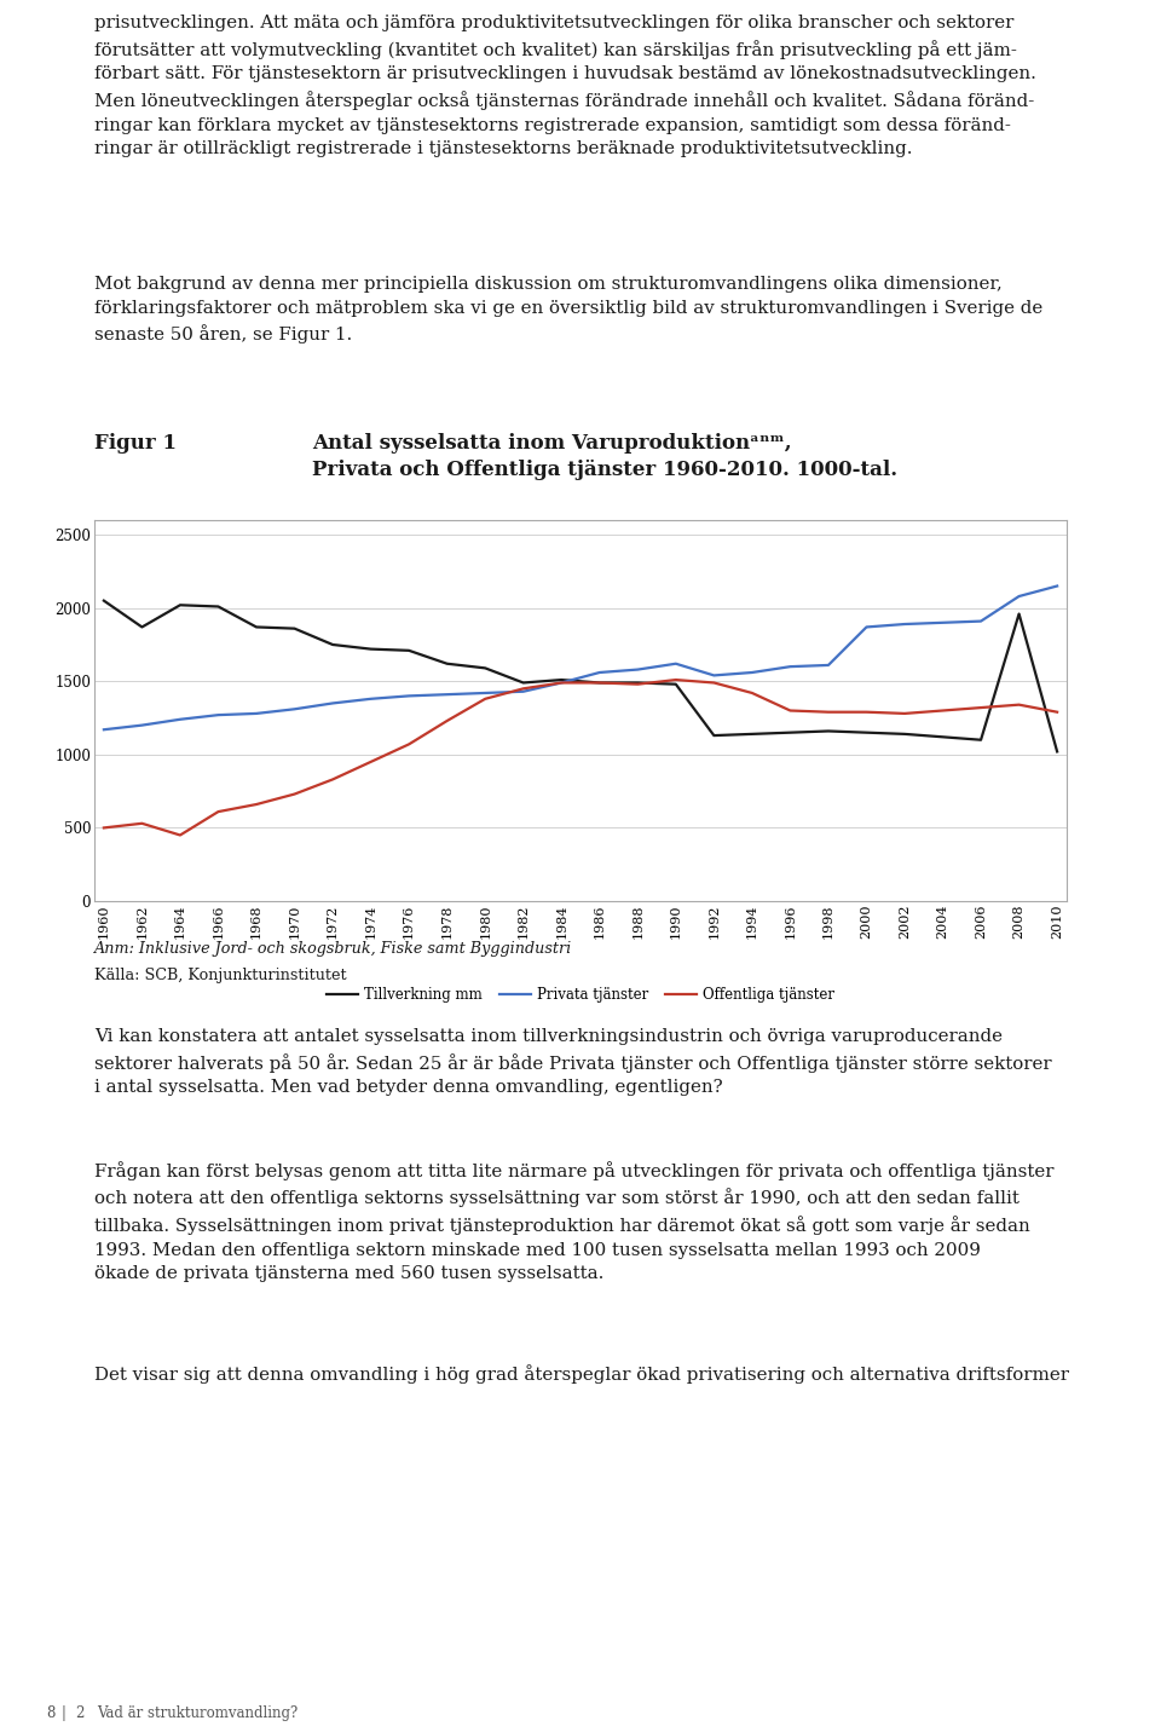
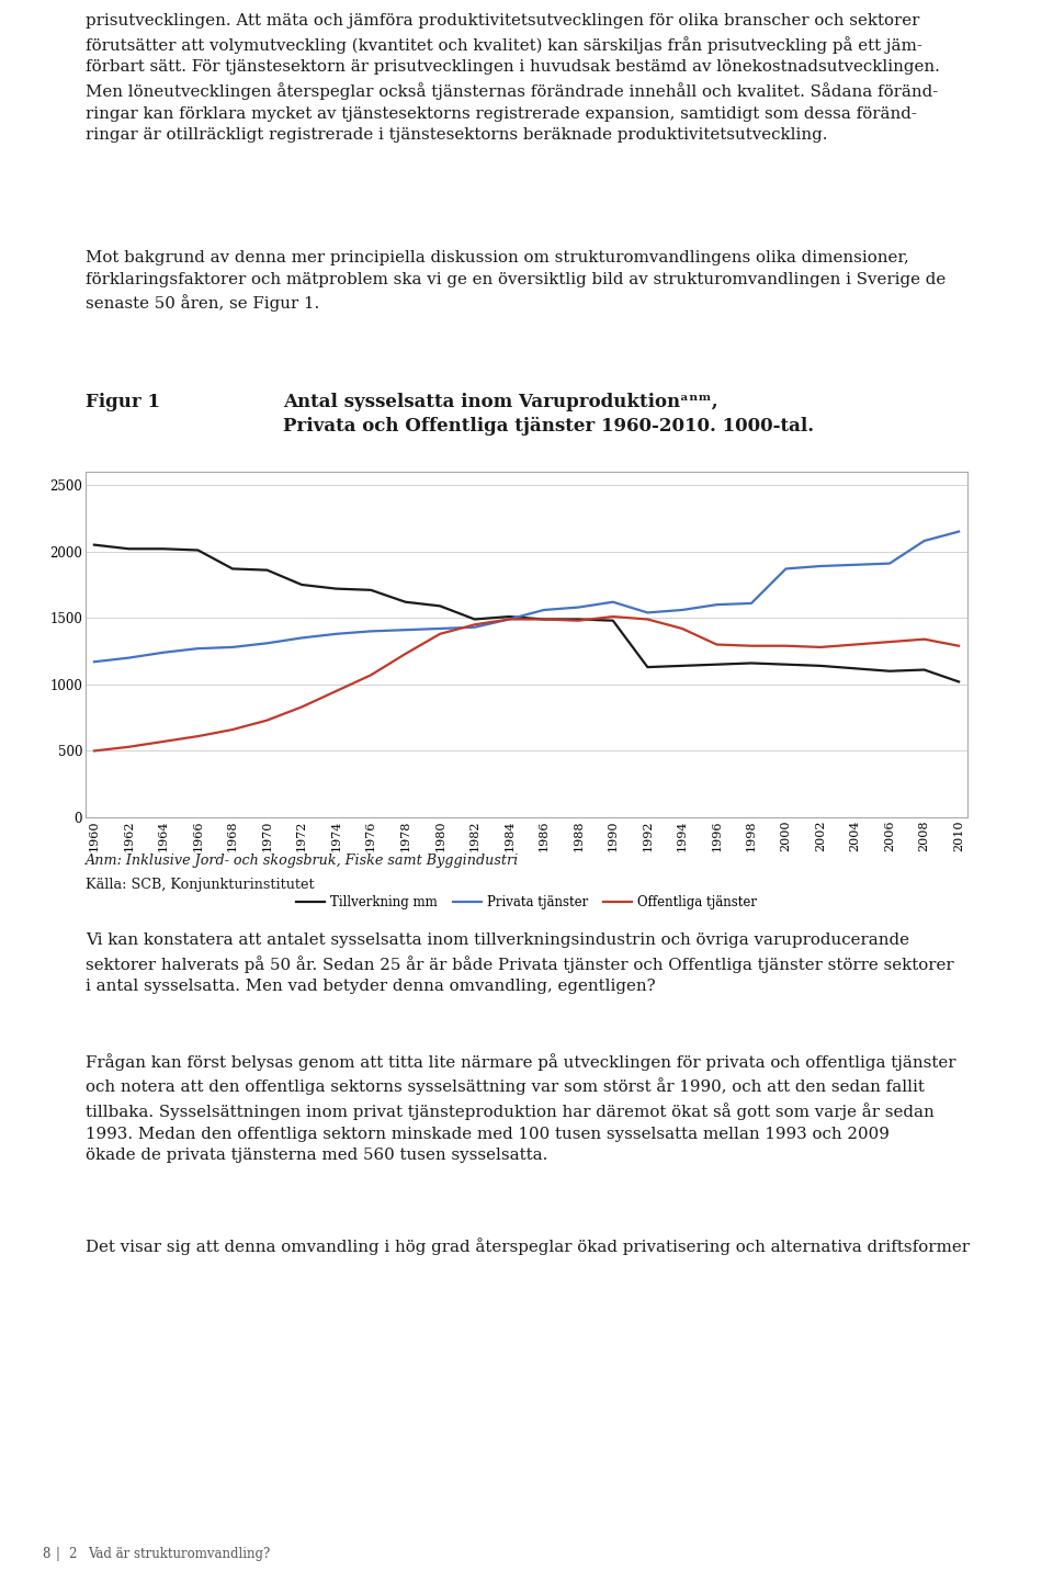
Tillverkning mm/1962: 1870 -> 2020
Offentliga tjänster/1964: 450 -> 570
Tillverkning mm/2008: 1960 -> 1110
